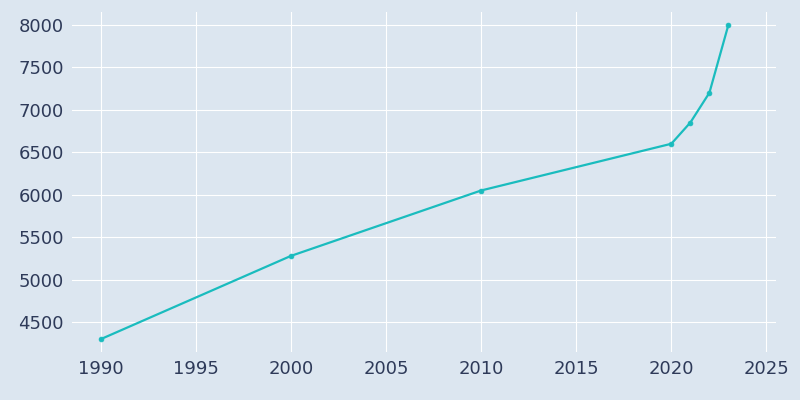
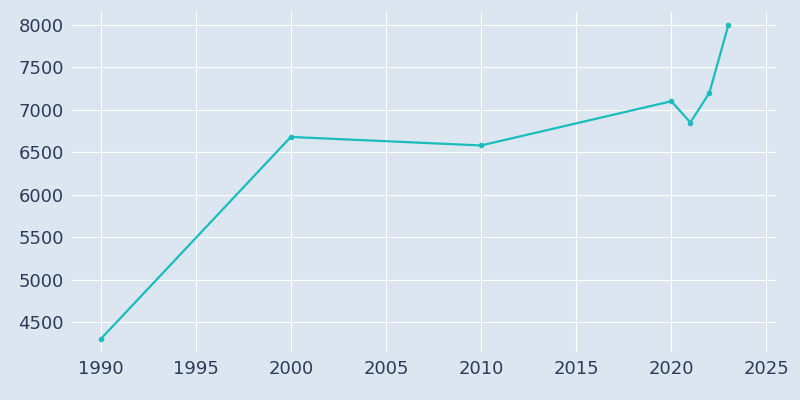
2000: 5280 -> 6680
2010: 6050 -> 6580
2020: 6600 -> 7100
